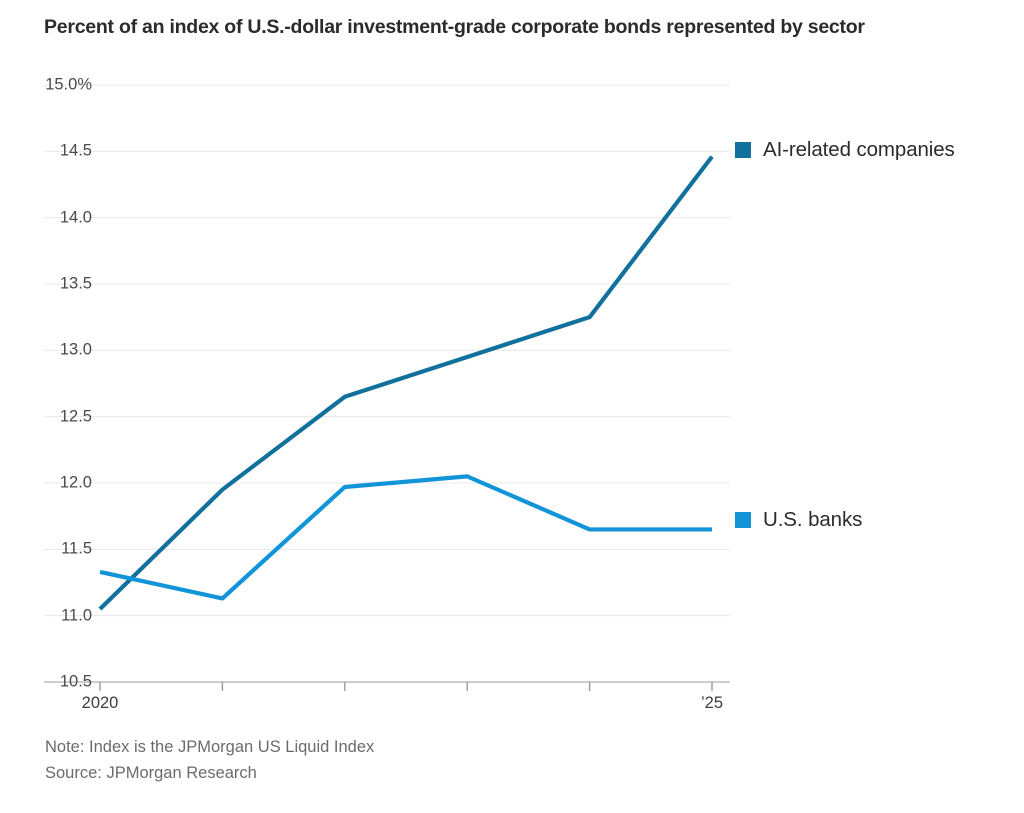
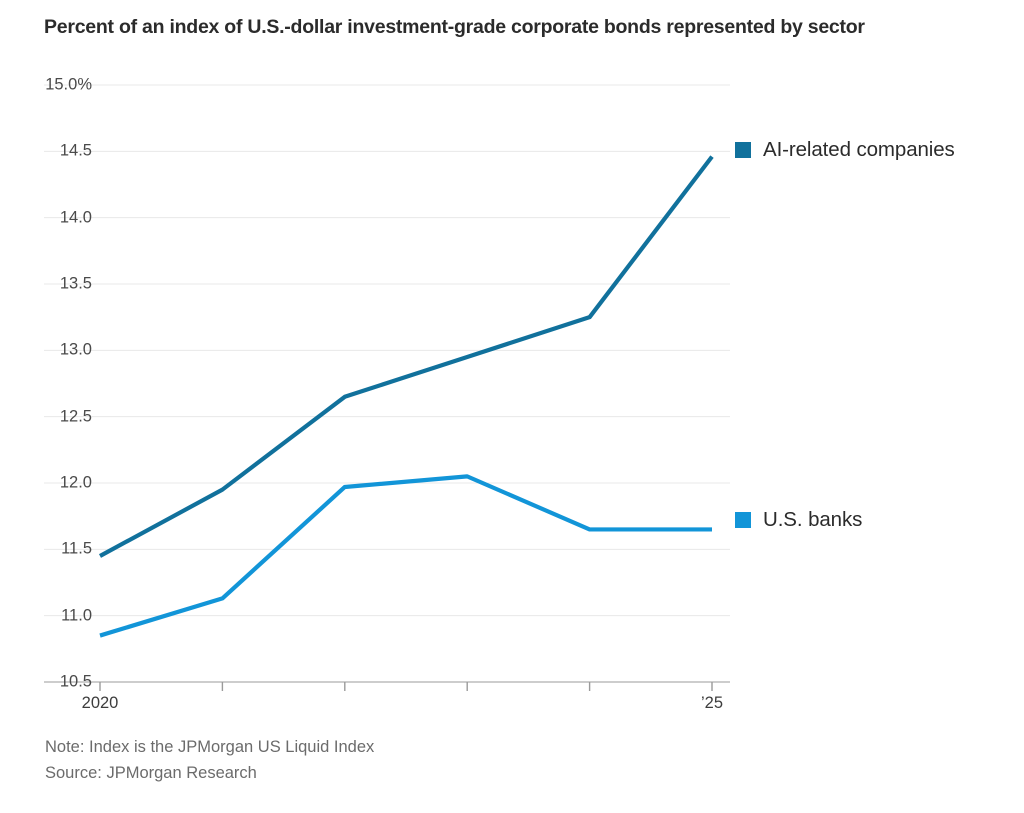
AI-related companies/2020: 11.05% -> 11.45%
U.S. banks/2020: 11.33% -> 10.85%
